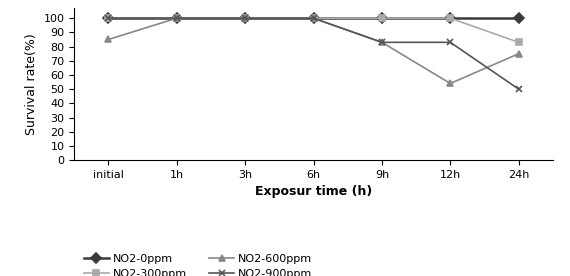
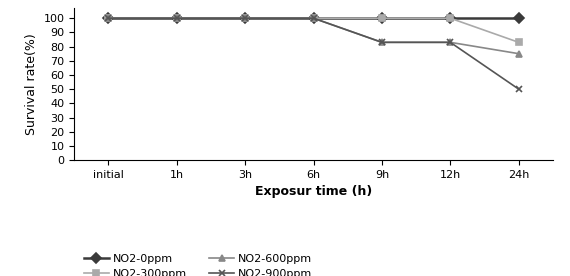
NO2-600ppm/initial: 85 -> 100
NO2-600ppm/12h: 54 -> 83
